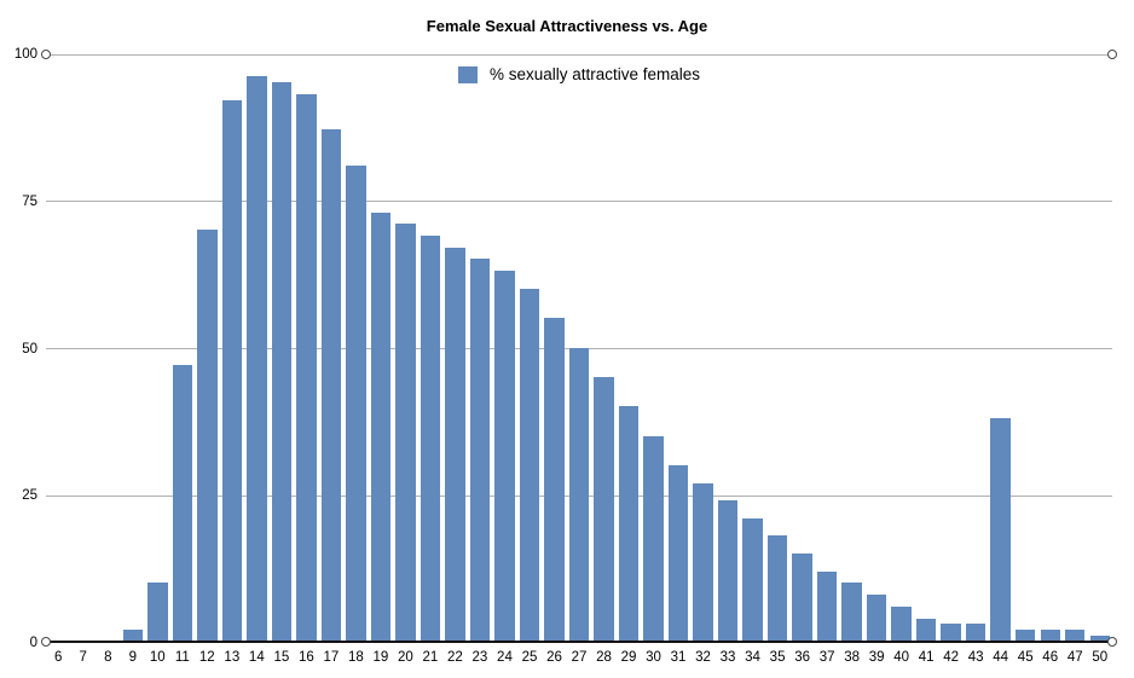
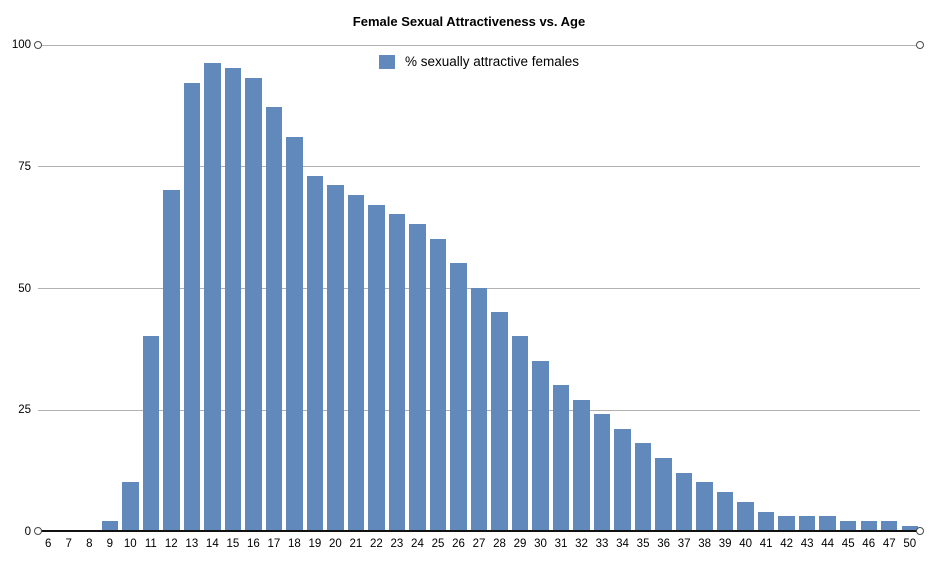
11: 47 -> 40
44: 38 -> 3
